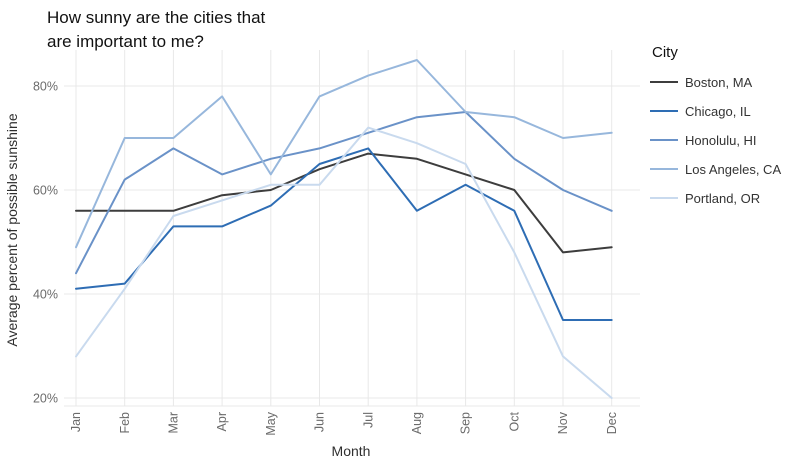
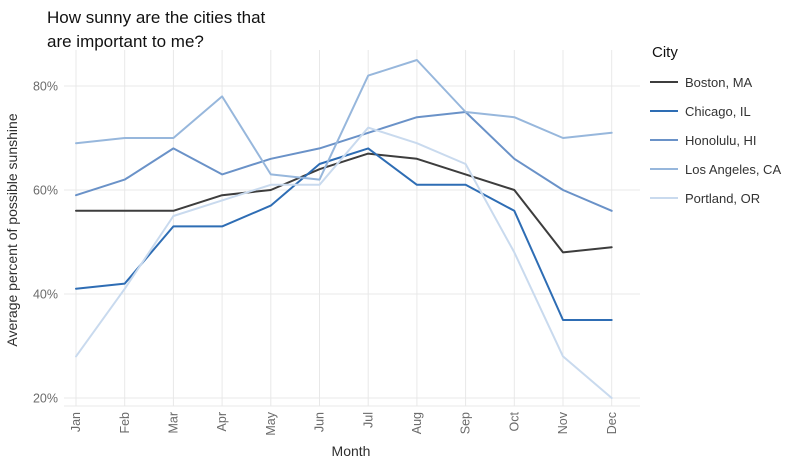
Honolulu, HI/Jan: 44% -> 59%
Los Angeles, CA/Jan: 49% -> 69%
Los Angeles, CA/Jun: 78% -> 62%
Chicago, IL/Aug: 56% -> 61%
